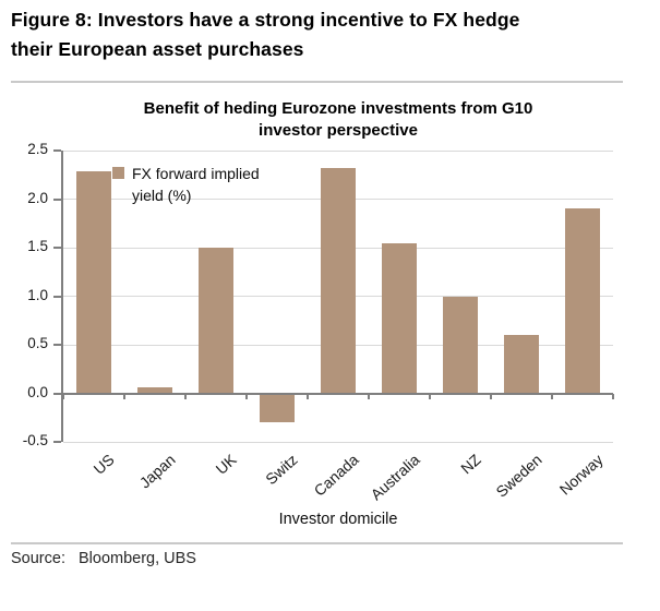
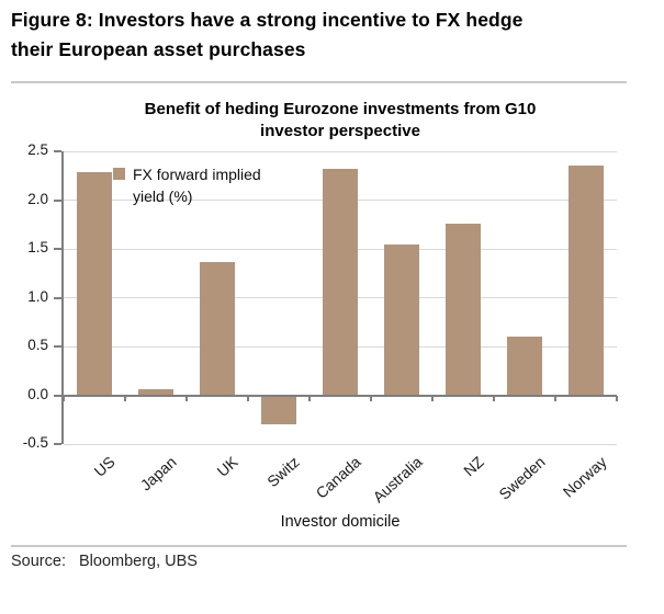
UK: 1.5 -> 1.4
NZ: 1.0 -> 1.8
Norway: 1.9 -> 2.4
